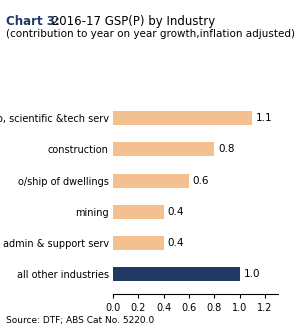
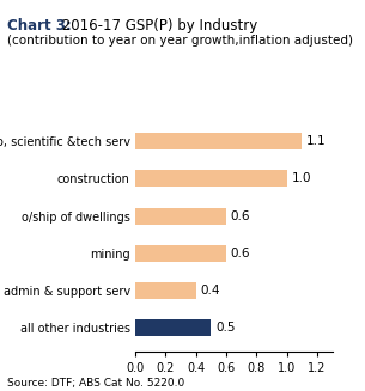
construction: 0.8 -> 1.0
mining: 0.4 -> 0.6
all other industries: 1.0 -> 0.5
